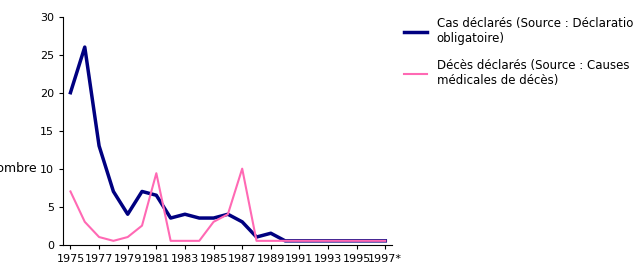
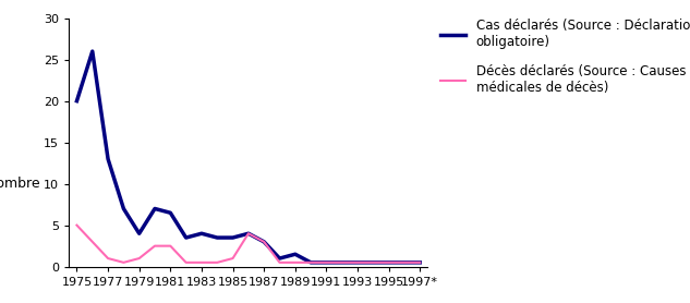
Décès déclarés (Source : Causes médicales de décès)/1975: 7.0 -> 5.0
Décès déclarés (Source : Causes médicales de décès)/1981: 9.4 -> 2.5
Décès déclarés (Source : Causes médicales de décès)/1985: 3.0 -> 1.0
Décès déclarés (Source : Causes médicales de décès)/1987: 10.0 -> 3.0
